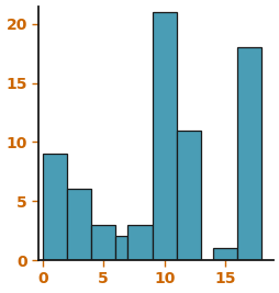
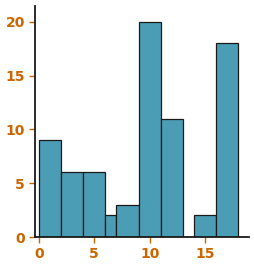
5: 3 -> 6
10: 21 -> 20
15: 1 -> 2
